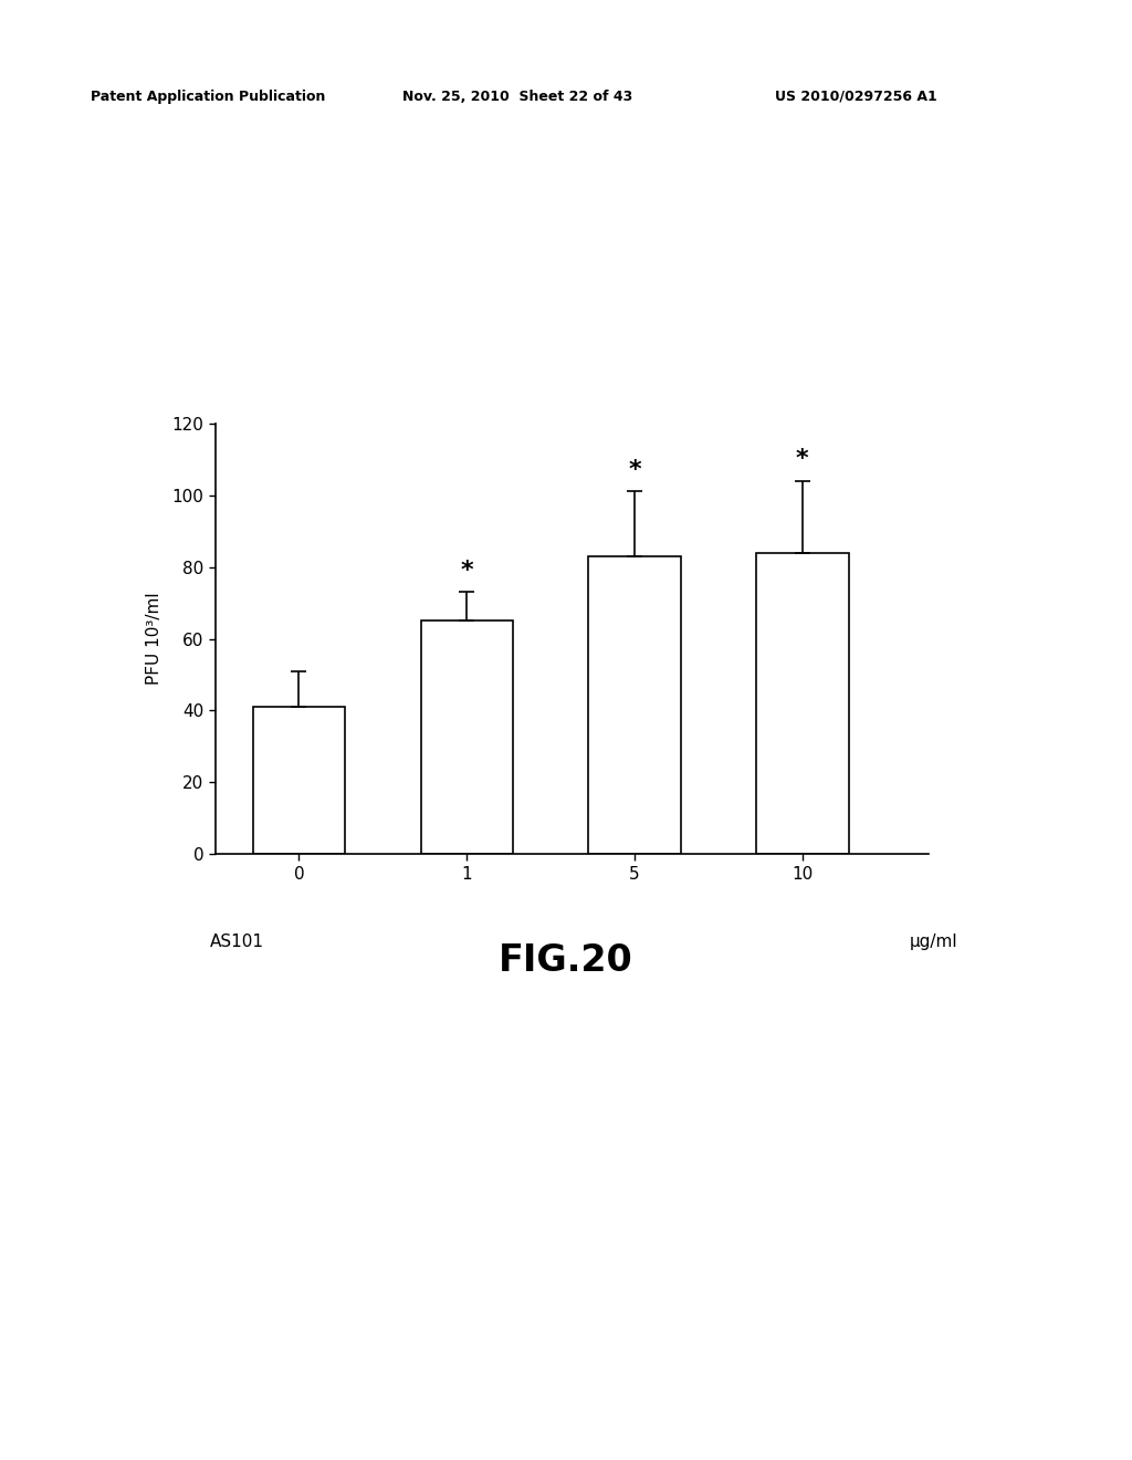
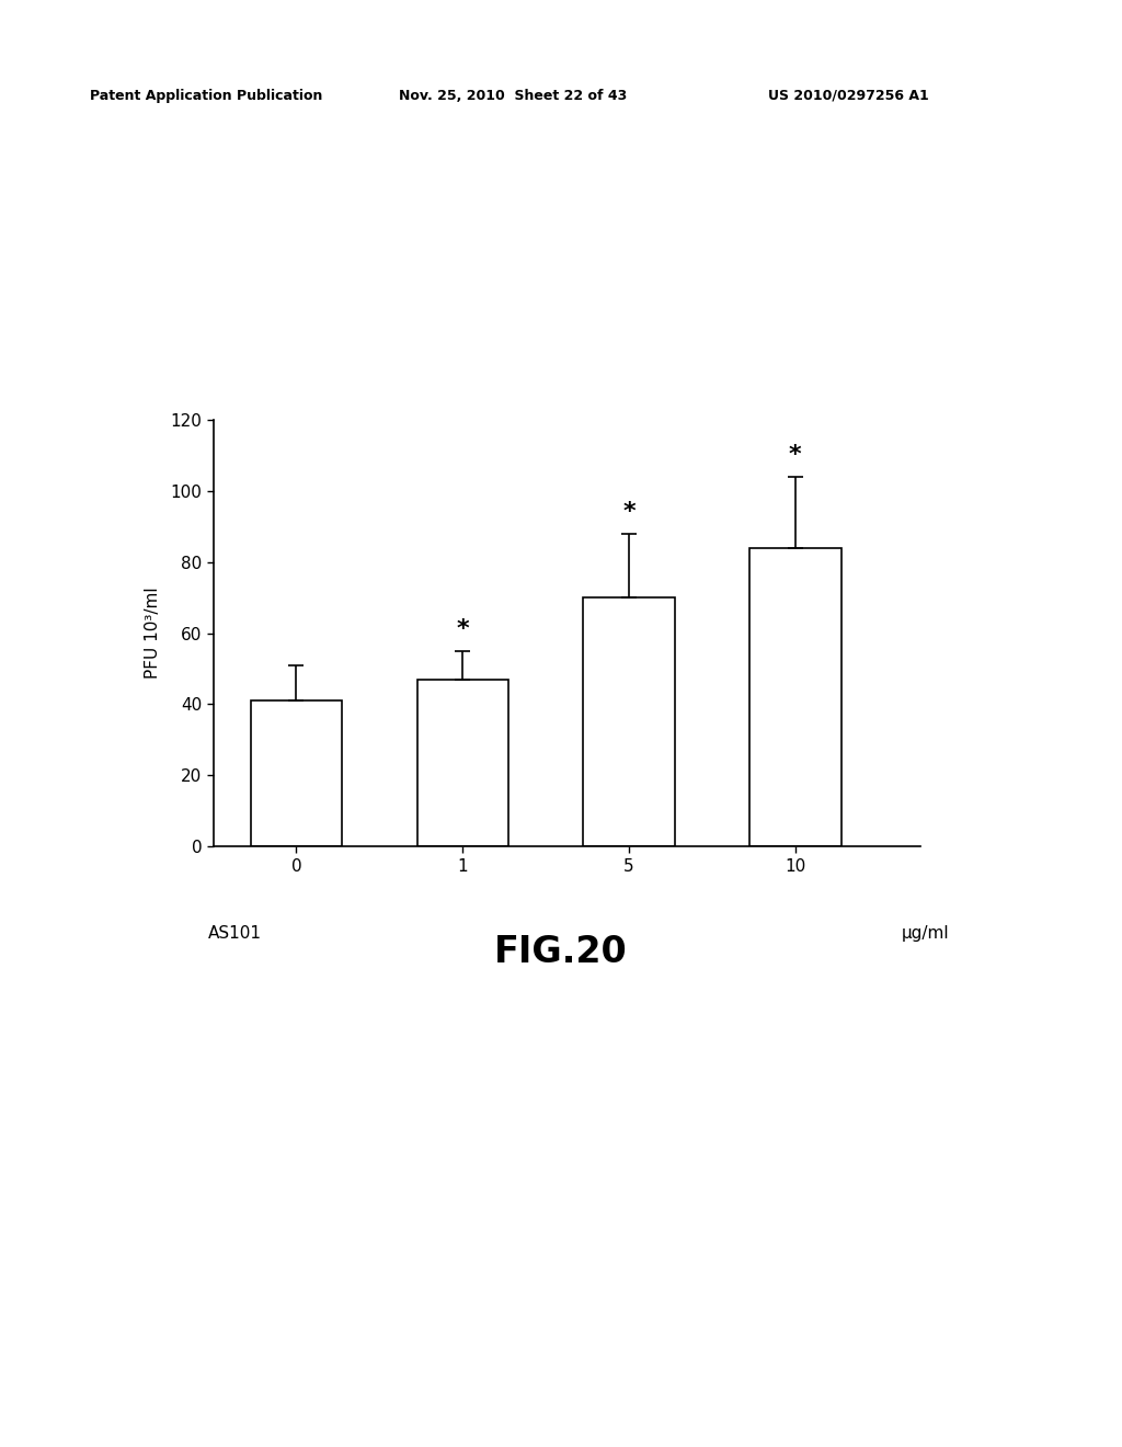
1: 65 -> 47
5: 83 -> 70
